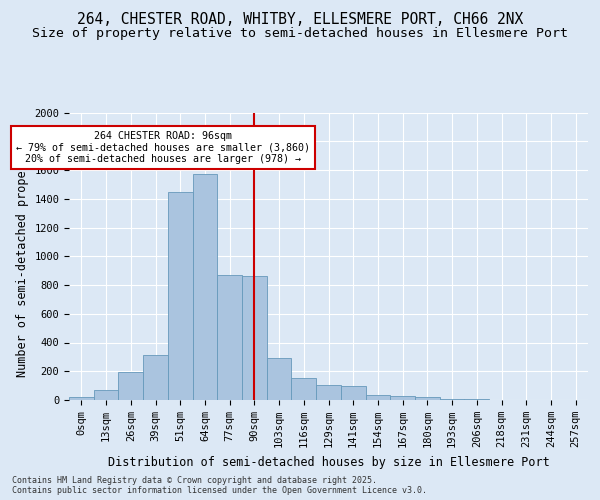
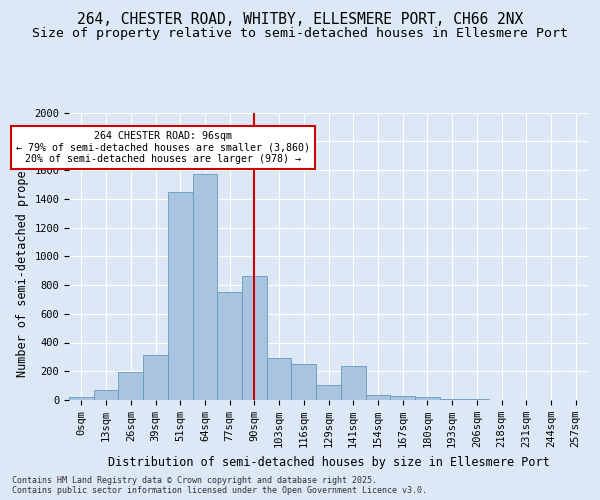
77sqm: 870 -> 750
116sqm: 160 -> 250
141sqm: 100 -> 240
